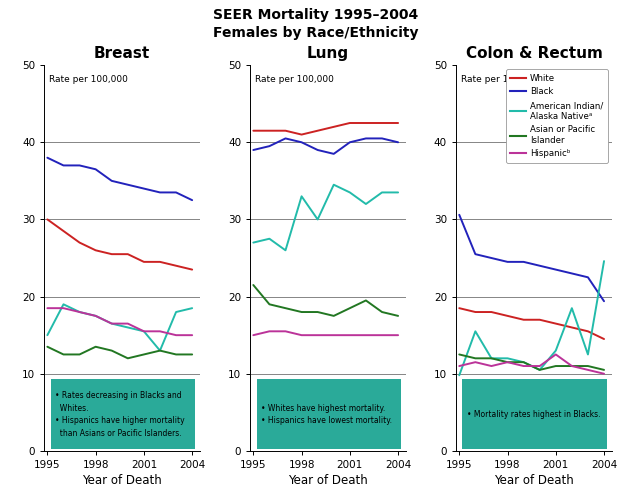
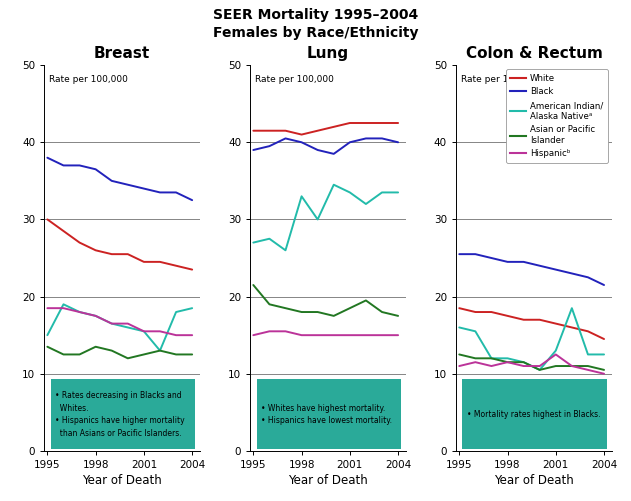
Colon & Rectum/Black/1995: 30.6 -> 25.5
Colon & Rectum/American Indian/ Alaska Nativeᵃ/1995: 9.8 -> 16.0
Colon & Rectum/Black/2004: 19.4 -> 21.5
Colon & Rectum/American Indian/ Alaska Nativeᵃ/2004: 24.6 -> 12.5
